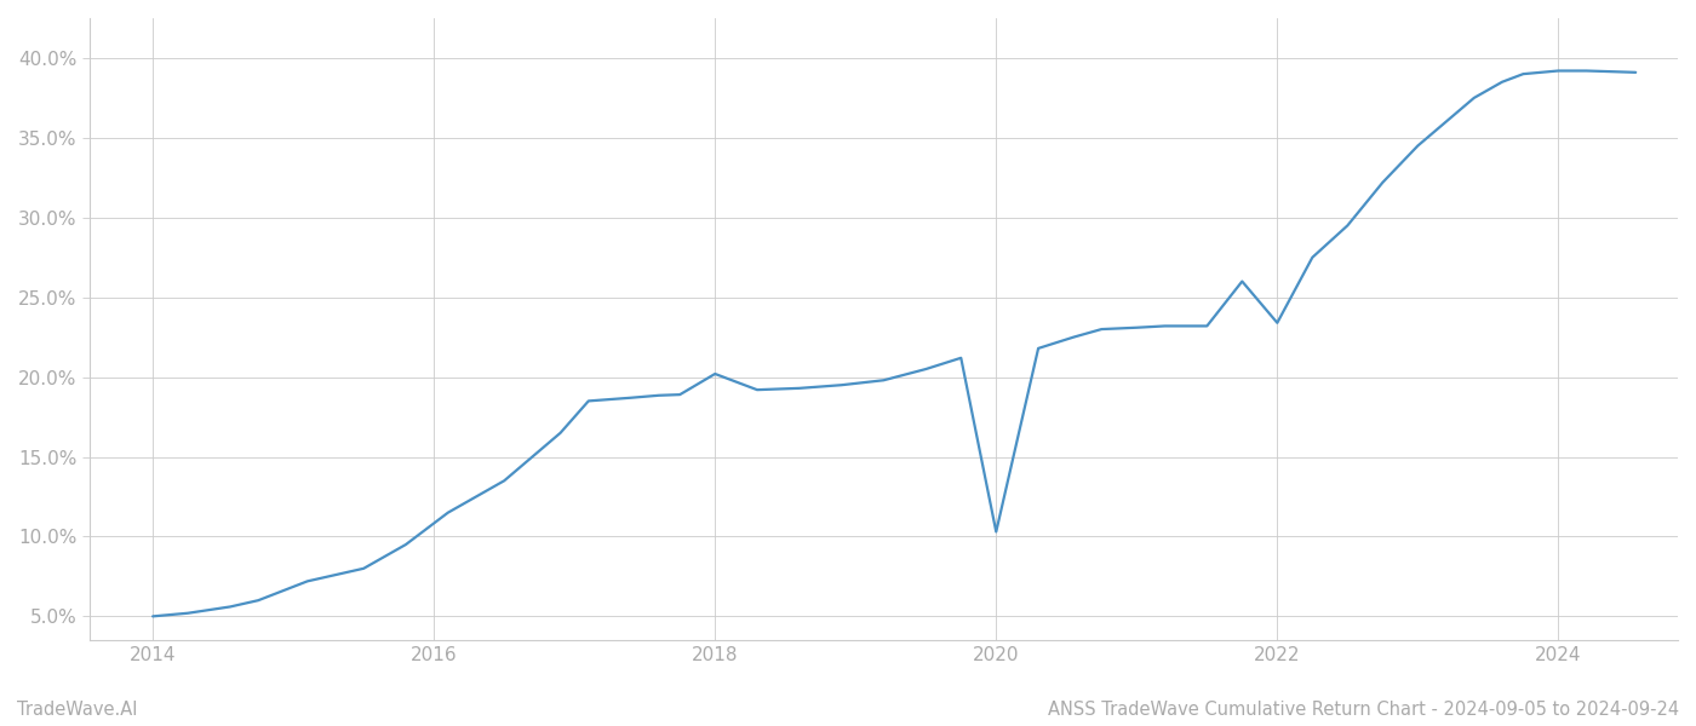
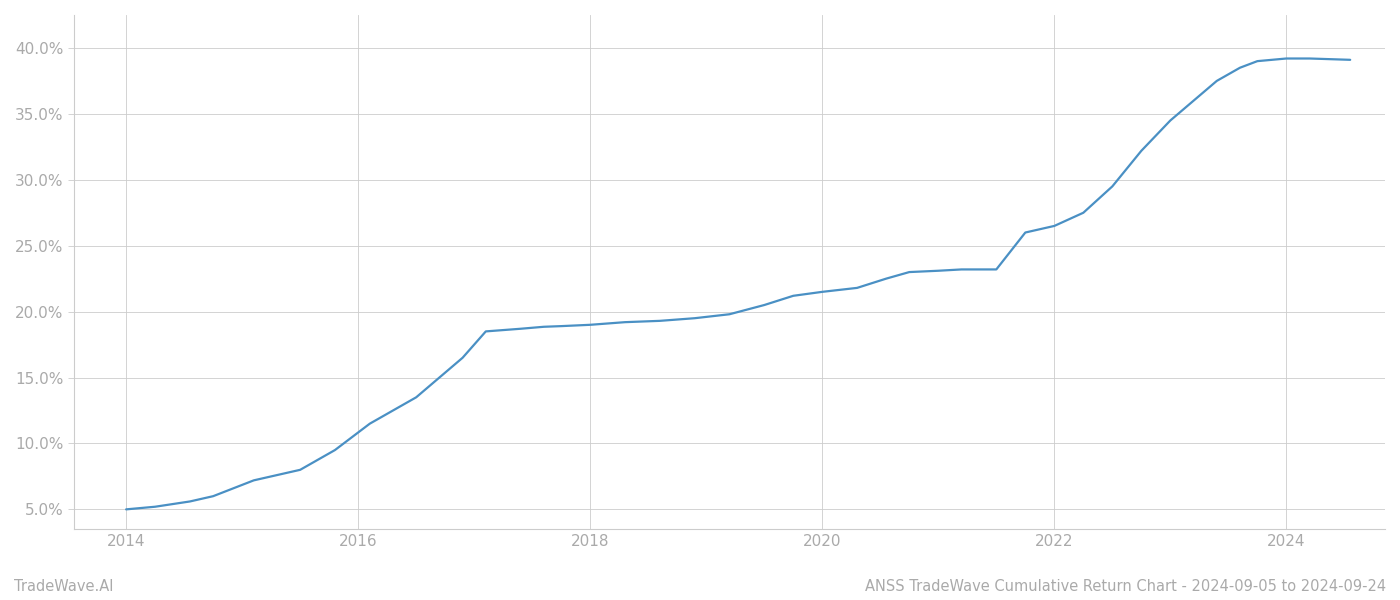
2018: 20.2% -> 19.0%
2020: 10.3% -> 21.5%
2022: 23.4% -> 26.5%
